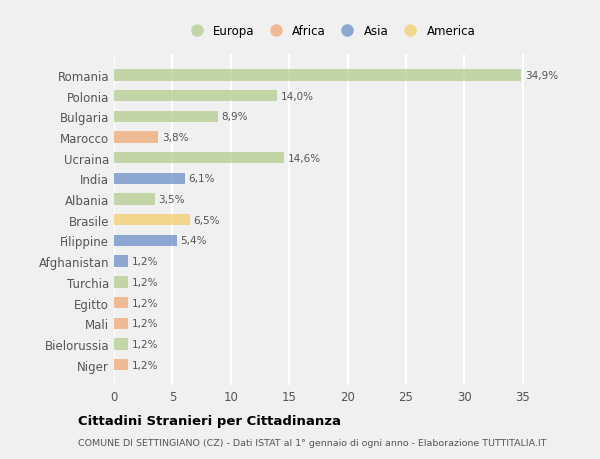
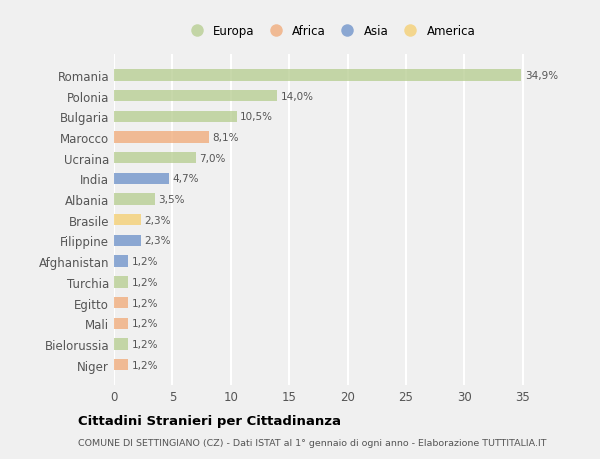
Bulgaria: 8,9% -> 10,5%
Marocco: 3,8% -> 8,1%
Ucraina: 14,6% -> 7,0%
India: 6,1% -> 4,7%
Brasile: 6,5% -> 2,3%
Filippine: 5,4% -> 2,3%
